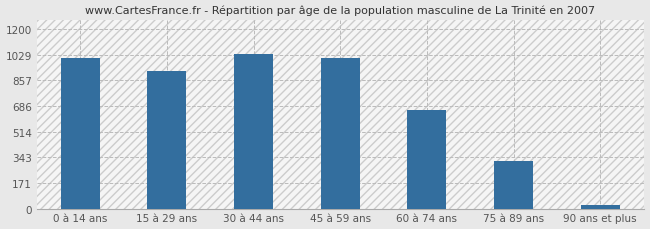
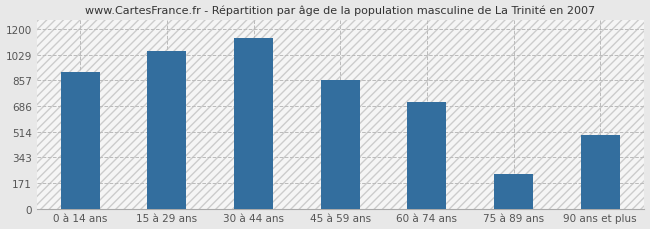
0 à 14 ans: 1000 -> 910
15 à 29 ans: 920 -> 1050
30 à 44 ans: 1040 -> 1140
45 à 59 ans: 1010 -> 860
60 à 74 ans: 660 -> 710
75 à 89 ans: 320 -> 230
90 ans et plus: 20 -> 490
